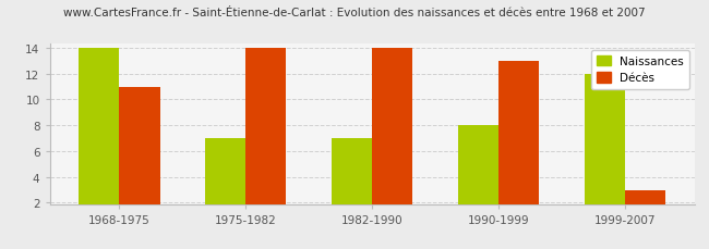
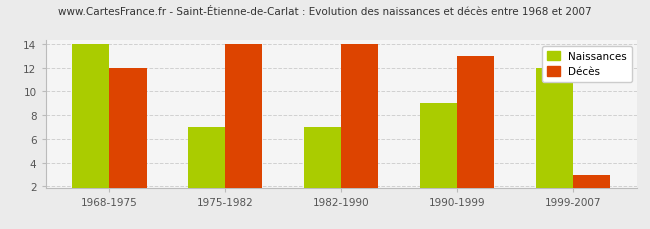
Décès/1968-1975: 11 -> 12
Naissances/1990-1999: 8 -> 9
